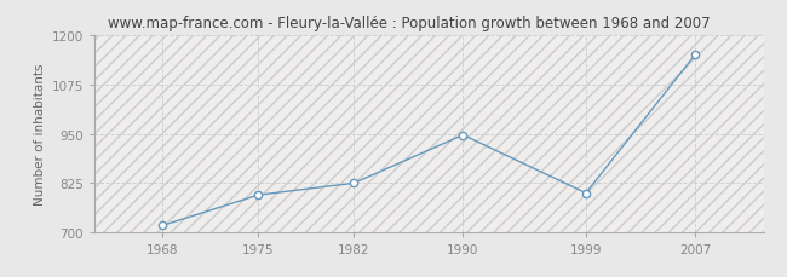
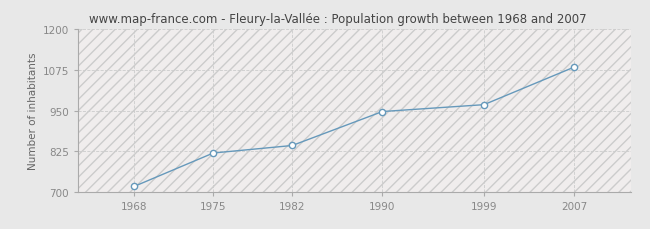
1975: 795 -> 820
1982: 825 -> 843
1999: 800 -> 968
2007: 1150 -> 1083
